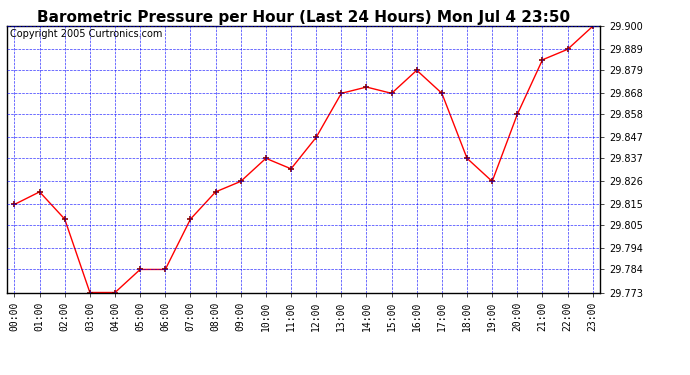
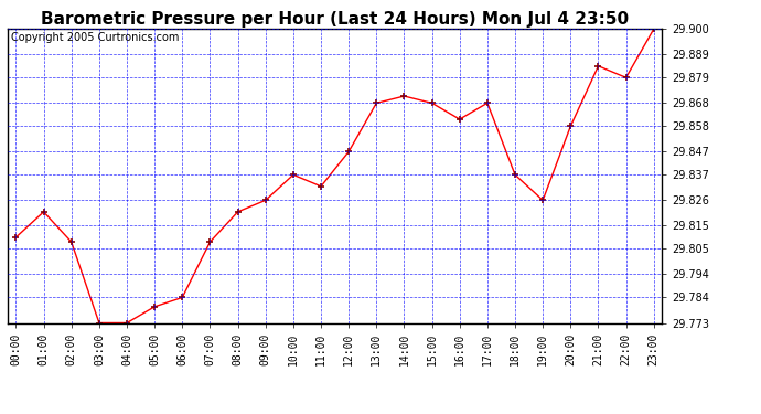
00:00: 29.815 -> 29.810
05:00: 29.784 -> 29.780
16:00: 29.879 -> 29.861
22:00: 29.889 -> 29.879
